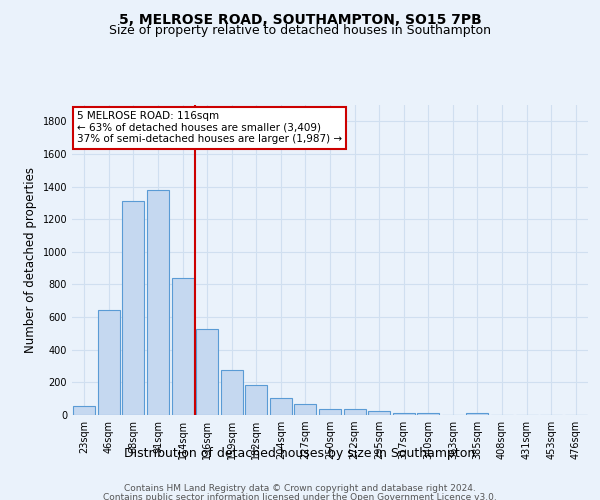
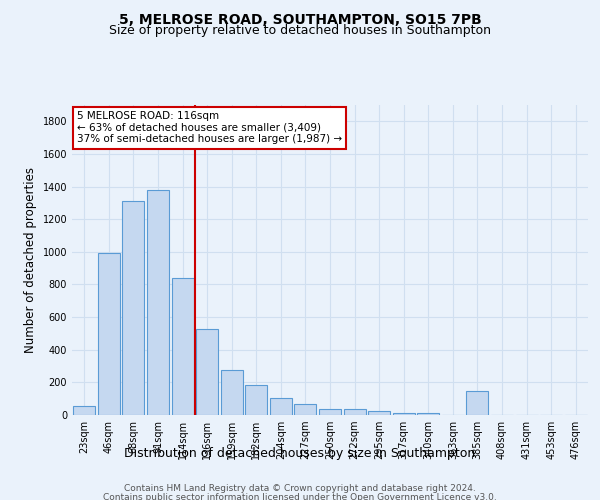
46sqm: 640 -> 990
385sqm: 10 -> 150
